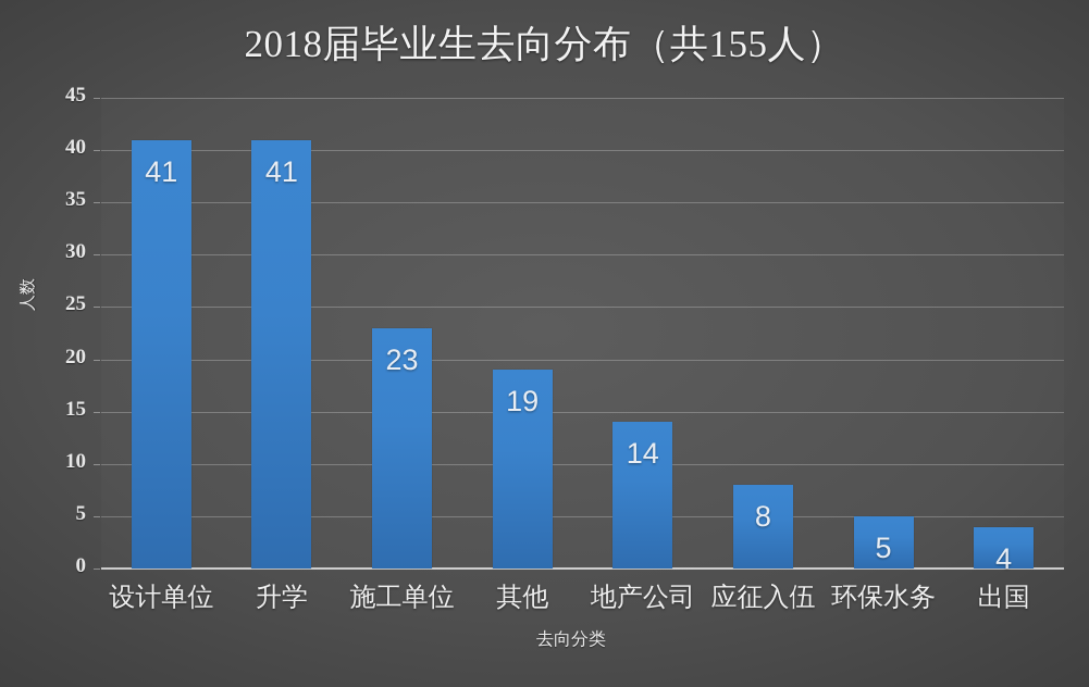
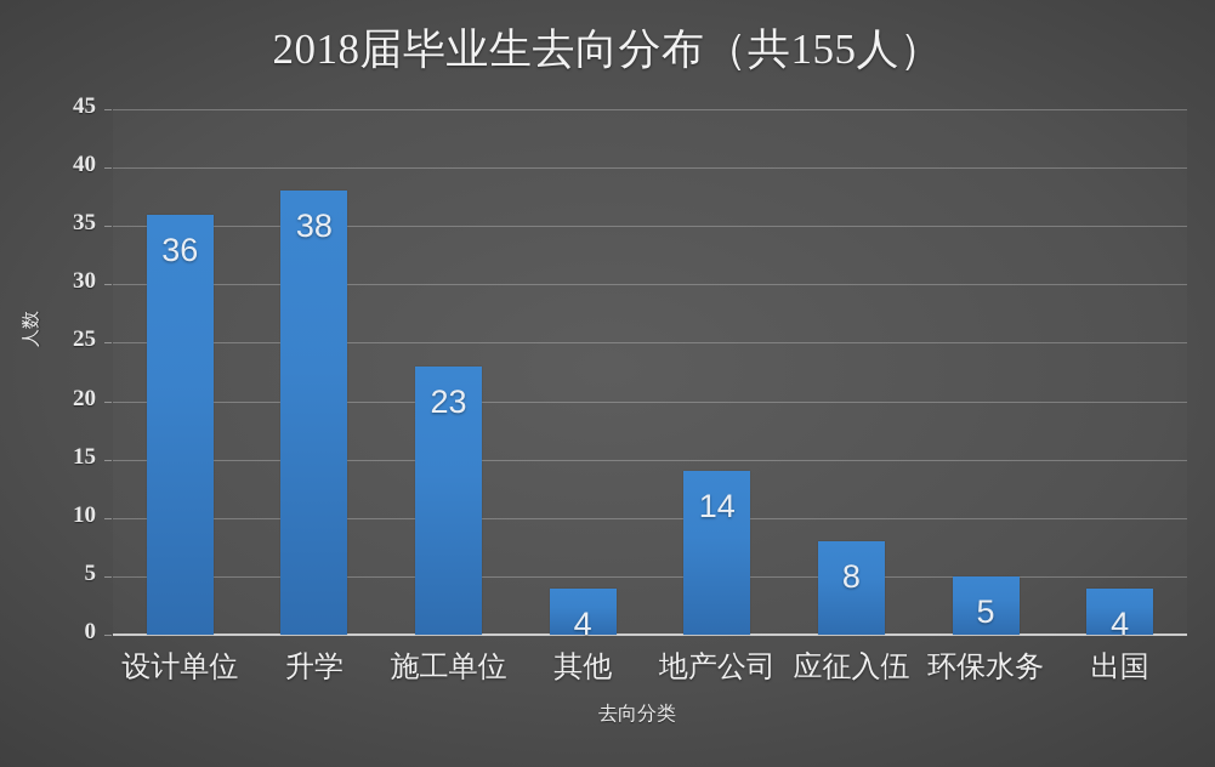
设计单位: 41 -> 36
升学: 41 -> 38
其他: 19 -> 4
